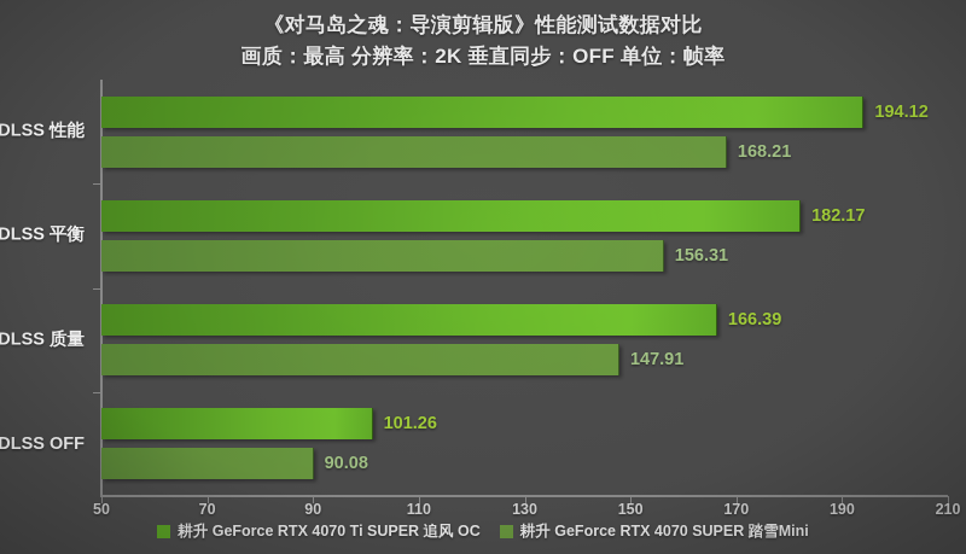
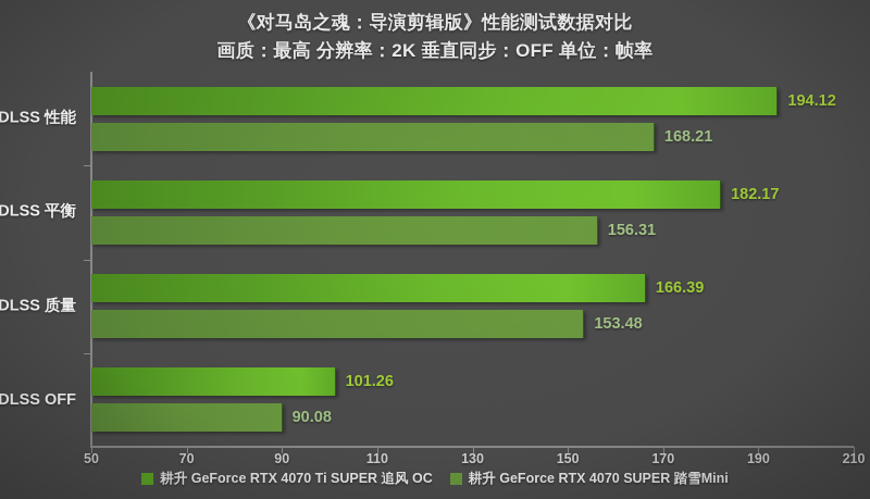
耕升 GeForce RTX 4070 SUPER 踏雪Mini/DLSS 质量: 147.91 -> 153.48
